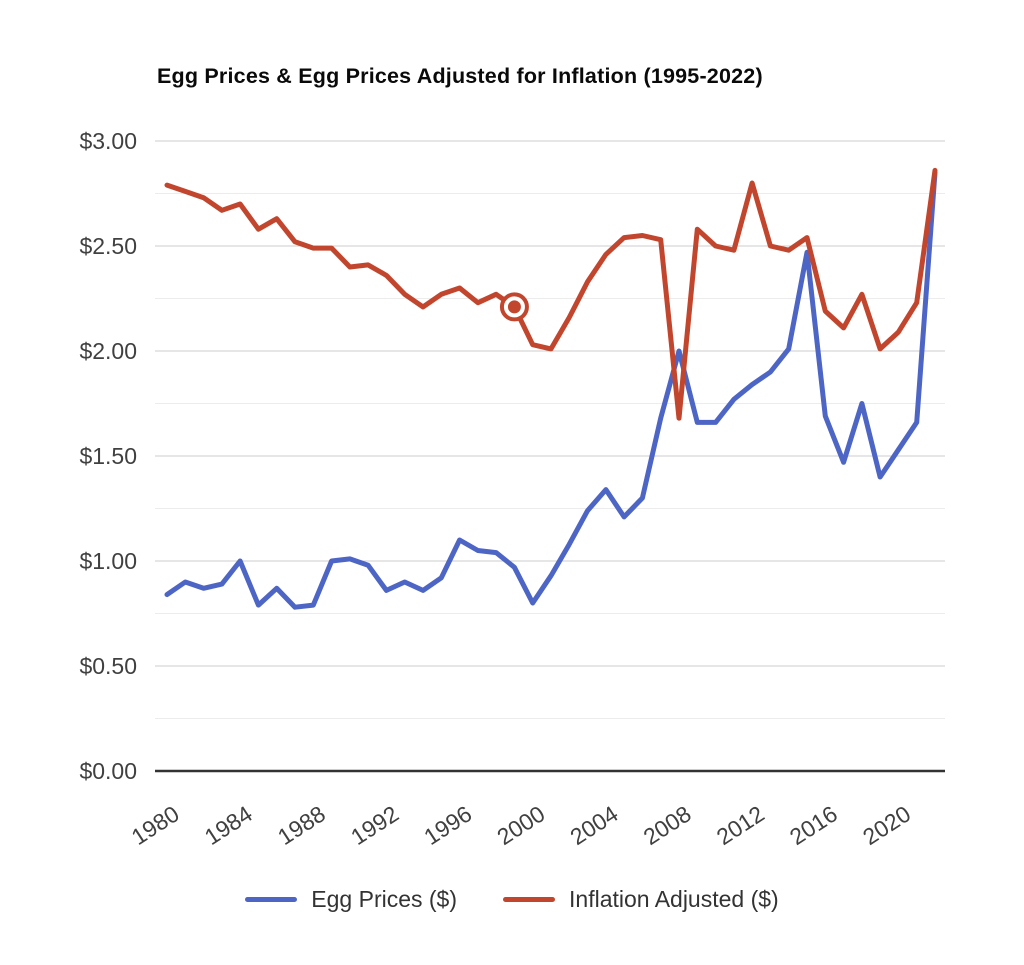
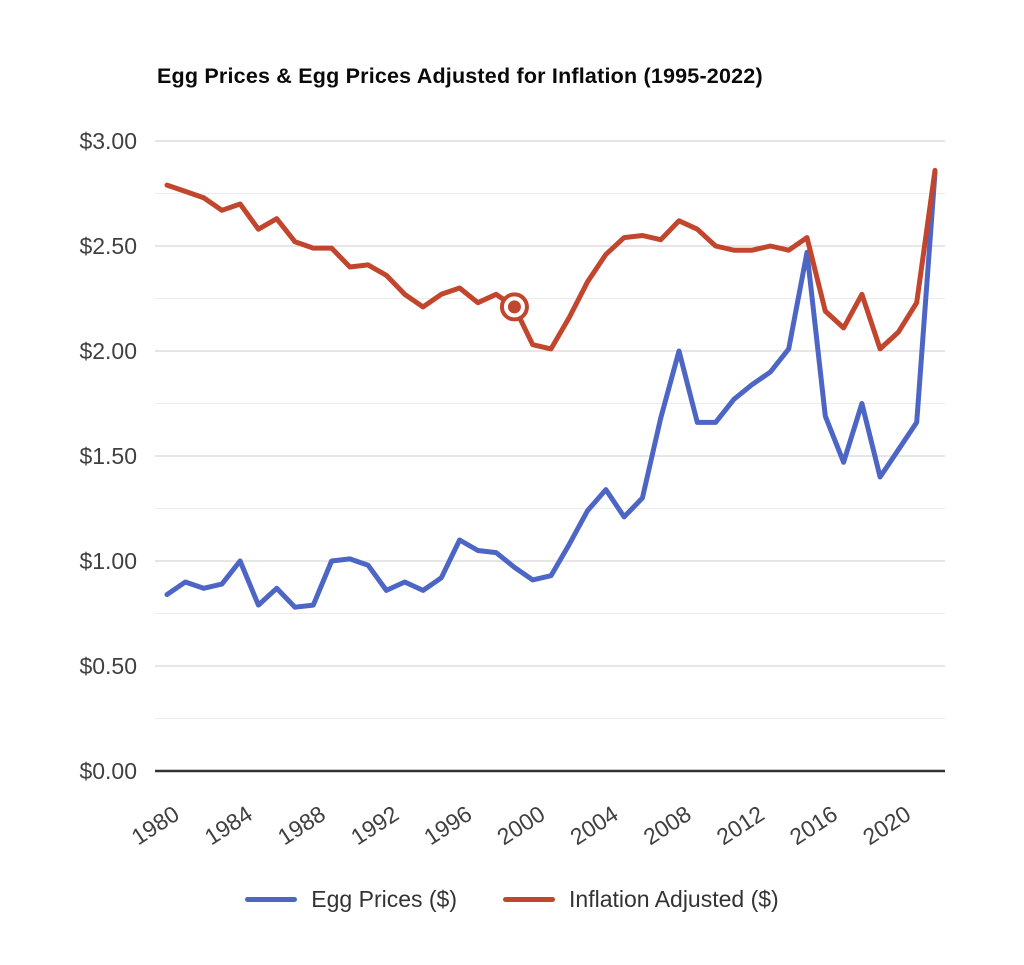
Egg Prices ($)/2000: $0.80 -> $0.91
Inflation Adjusted ($)/2008: $1.68 -> $2.62
Inflation Adjusted ($)/2012: $2.80 -> $2.48
